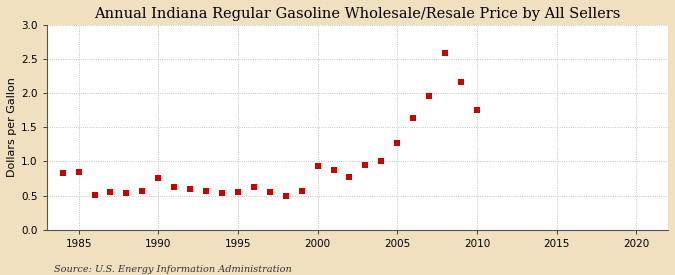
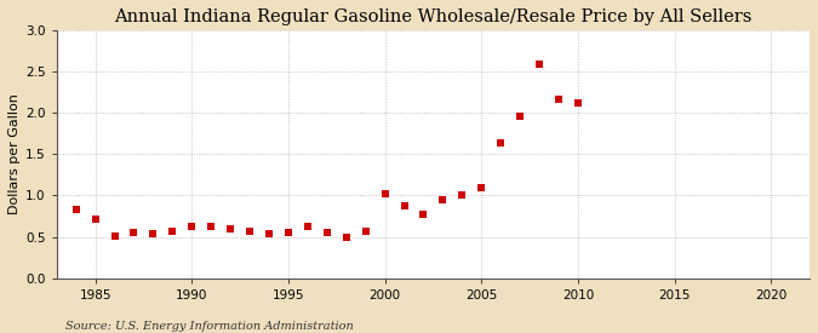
1985: 0.84 -> 0.72
1990: 0.76 -> 0.62
2000: 0.93 -> 1.02
2005: 1.27 -> 1.10
2010: 1.75 -> 2.12
